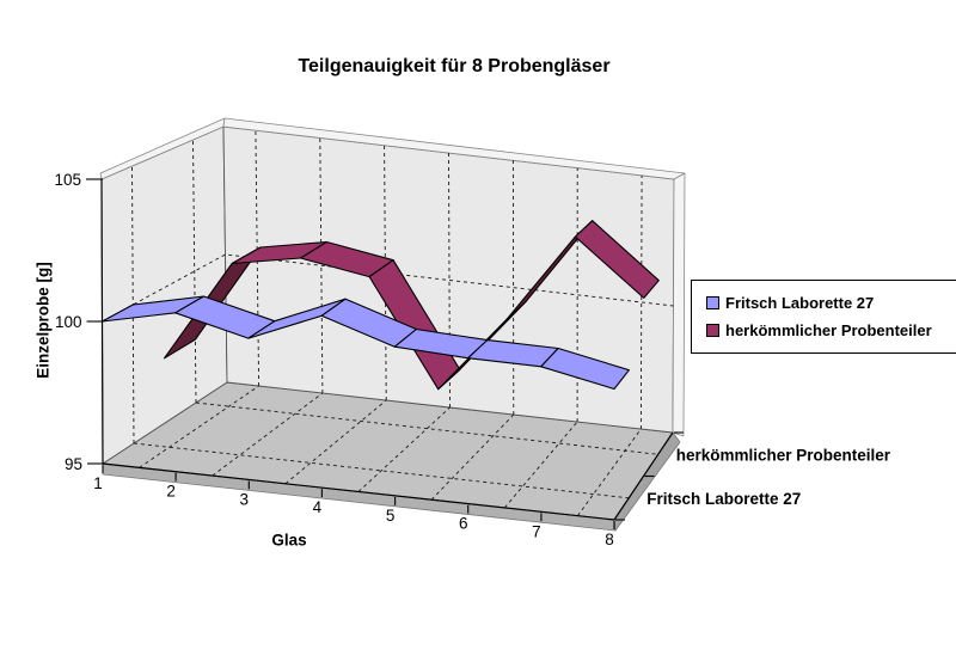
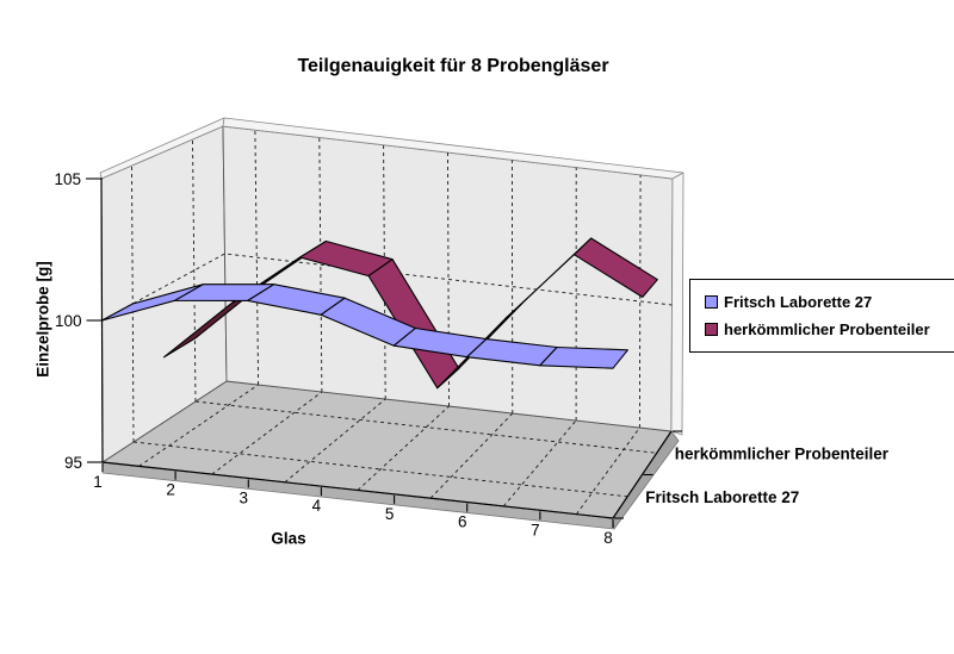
Fritsch Laborette 27/2: 100.6 -> 101.0
herkömmlicher Probenteiler/2: 101.2 -> 99.7
Fritsch Laborette 27/3: 100.0 -> 101.3
herkömmlicher Probenteiler/7: 103.7 -> 103.0
Fritsch Laborette 27/8: 99.7 -> 100.4
